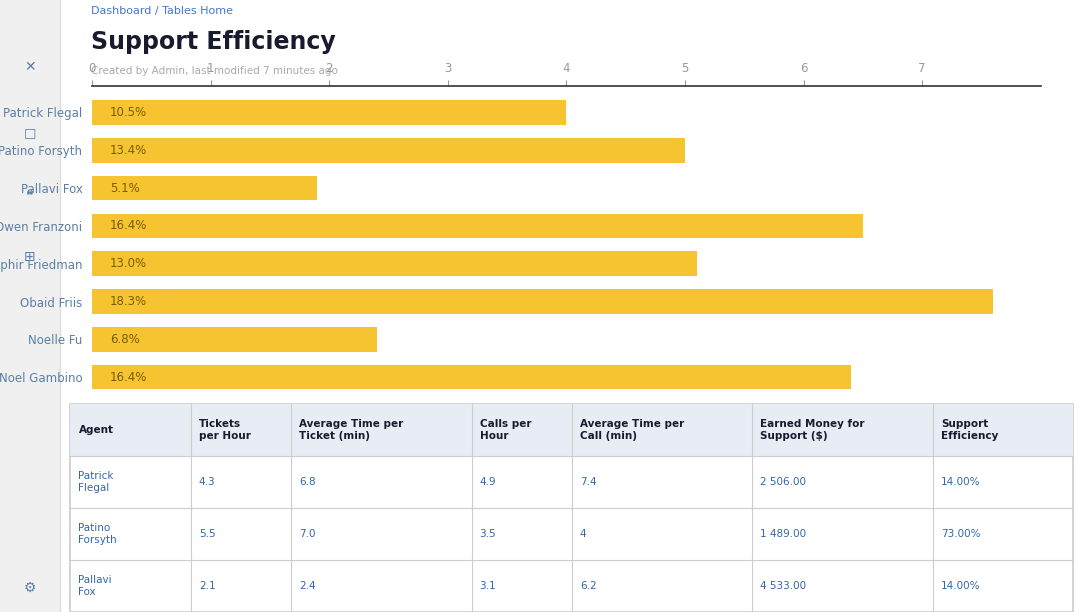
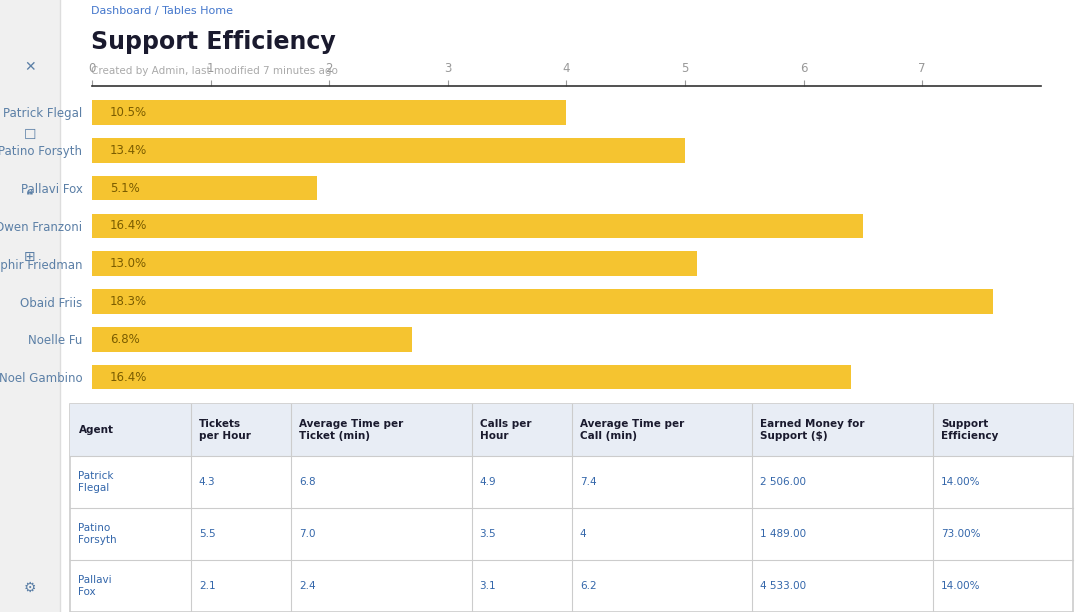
Noelle Fu: 2.4 -> 2.7
